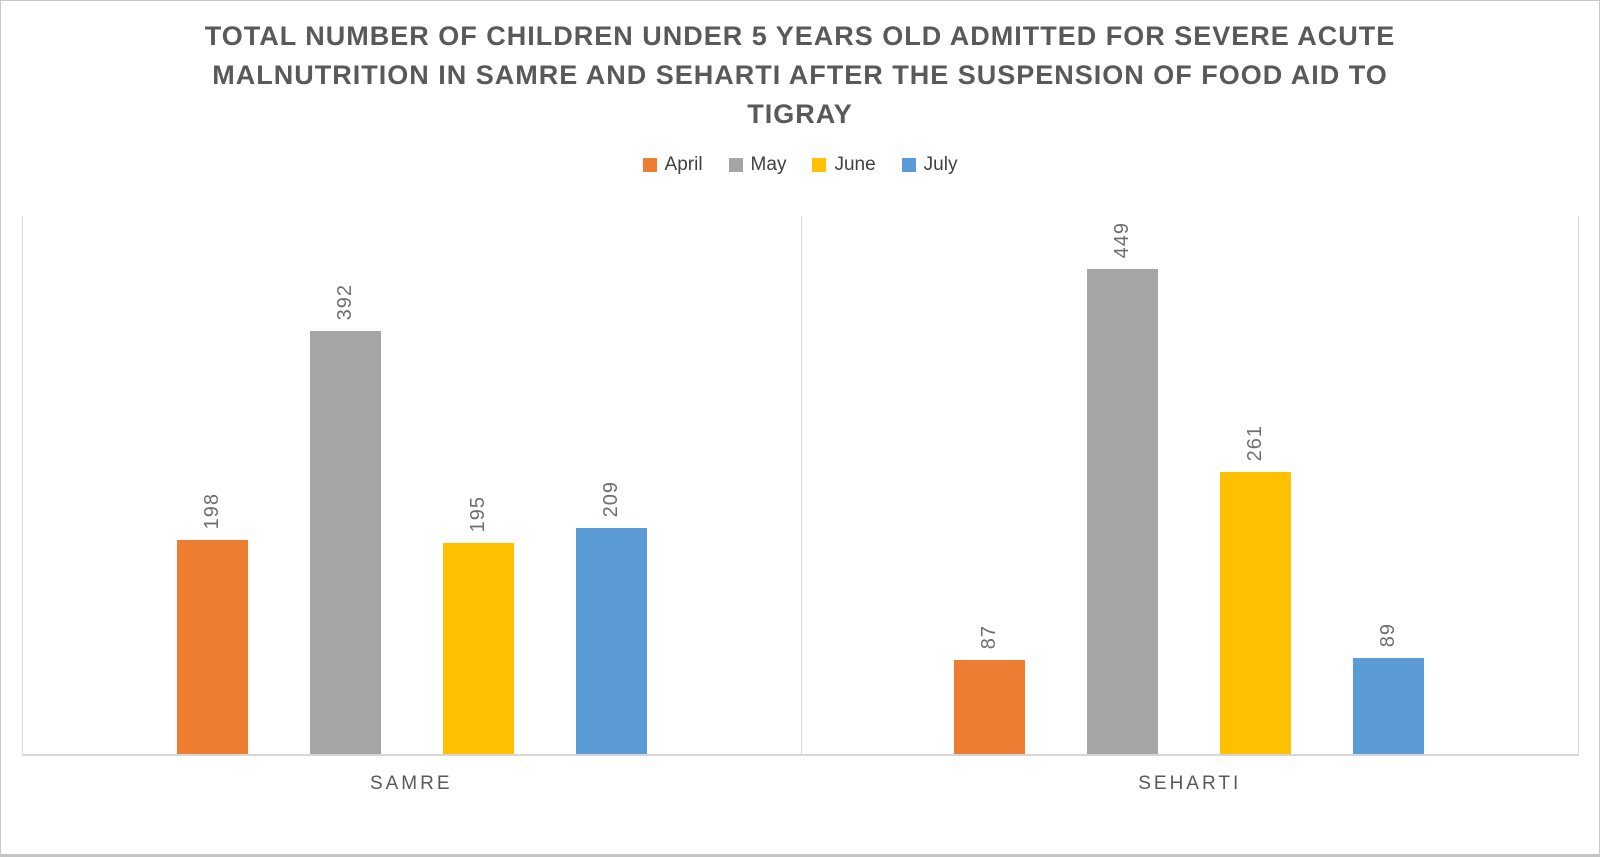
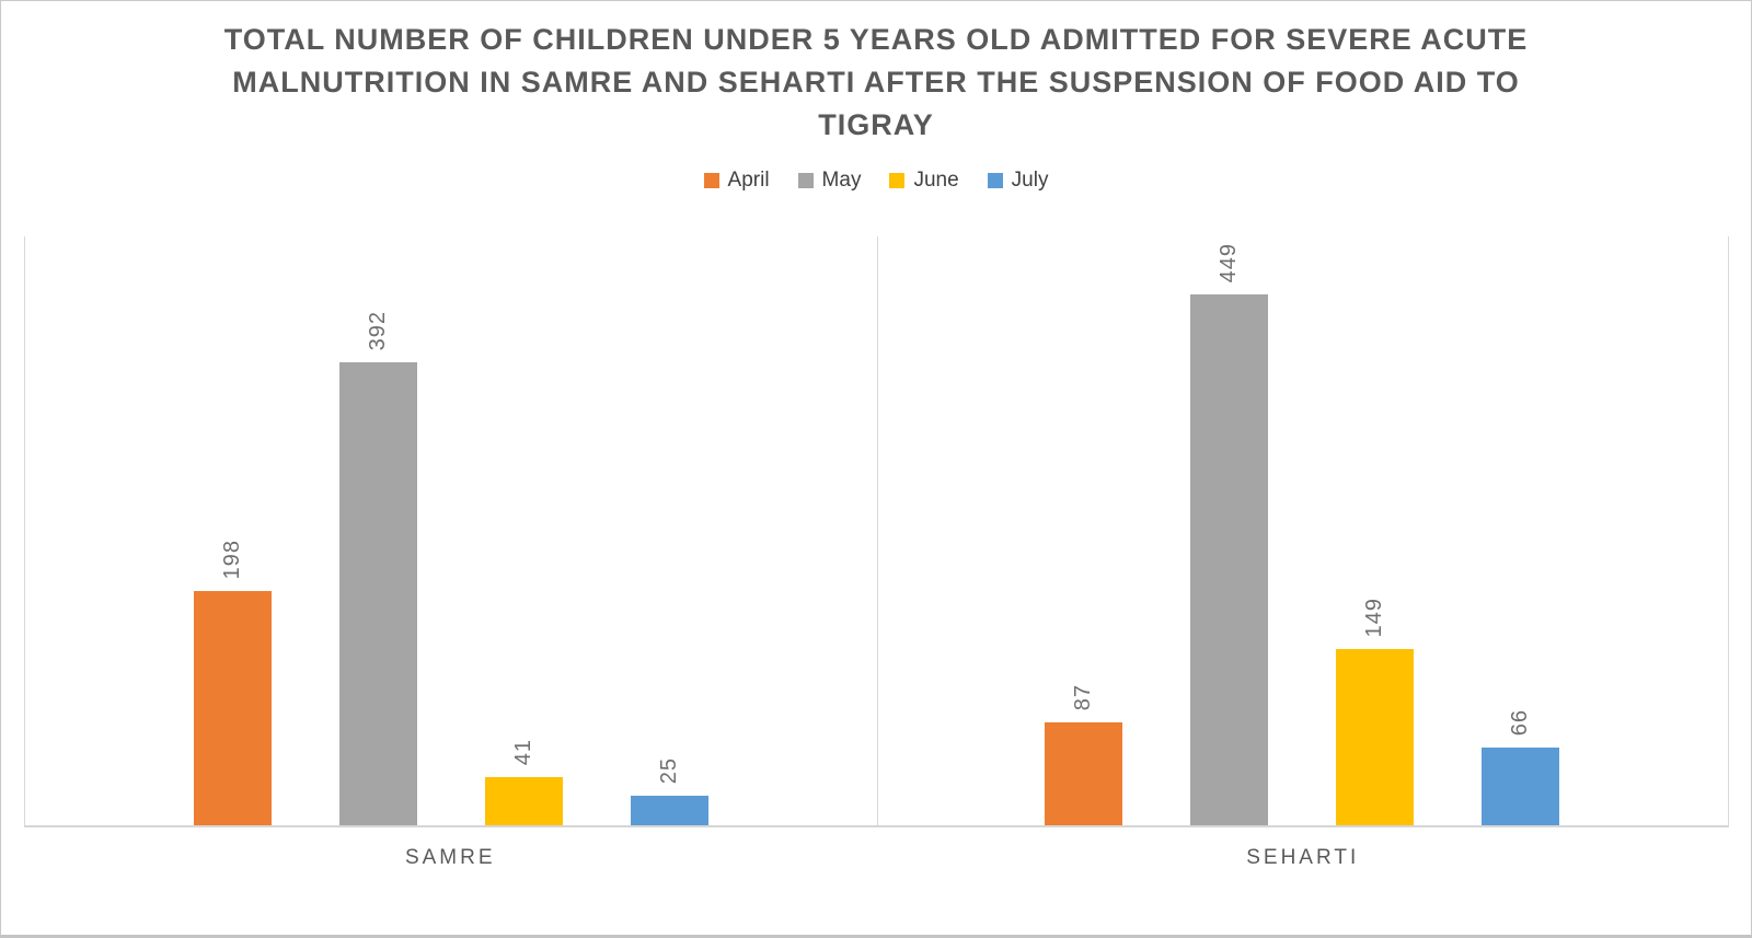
June/SAMRE: 195 -> 41
July/SAMRE: 209 -> 25
June/SEHARTI: 261 -> 149
July/SEHARTI: 89 -> 66
